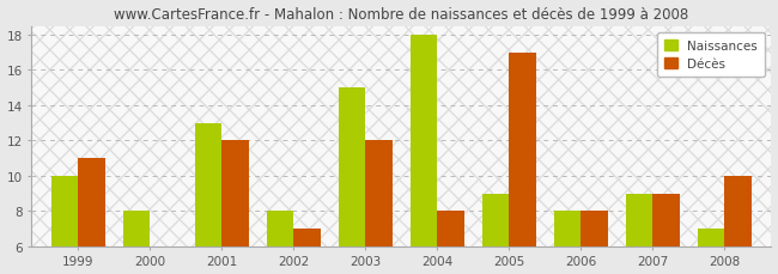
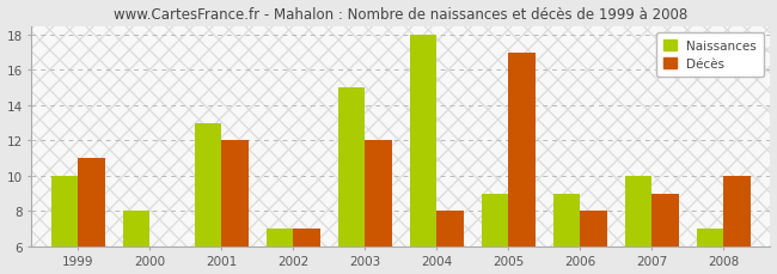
Naissances/2002: 8 -> 7
Naissances/2006: 8 -> 9
Naissances/2007: 9 -> 10
